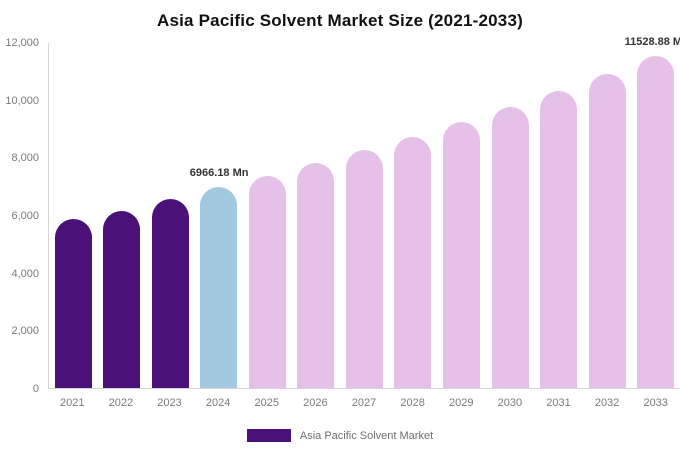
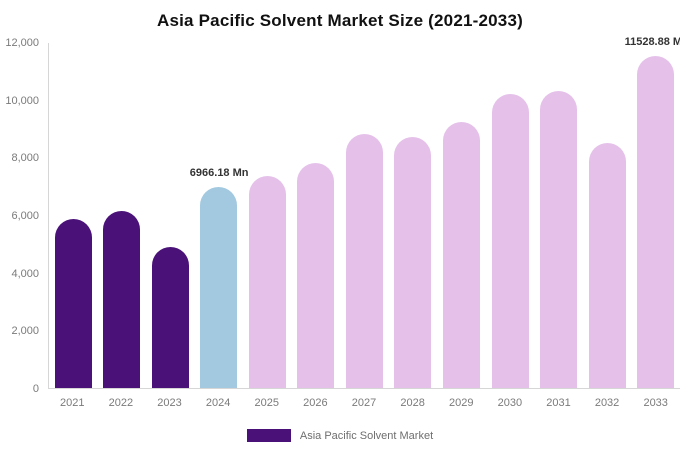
2023: 6600 -> 4900
2027: 8200 -> 8800
2030: 9800 -> 10200
2032: 10900 -> 8500
